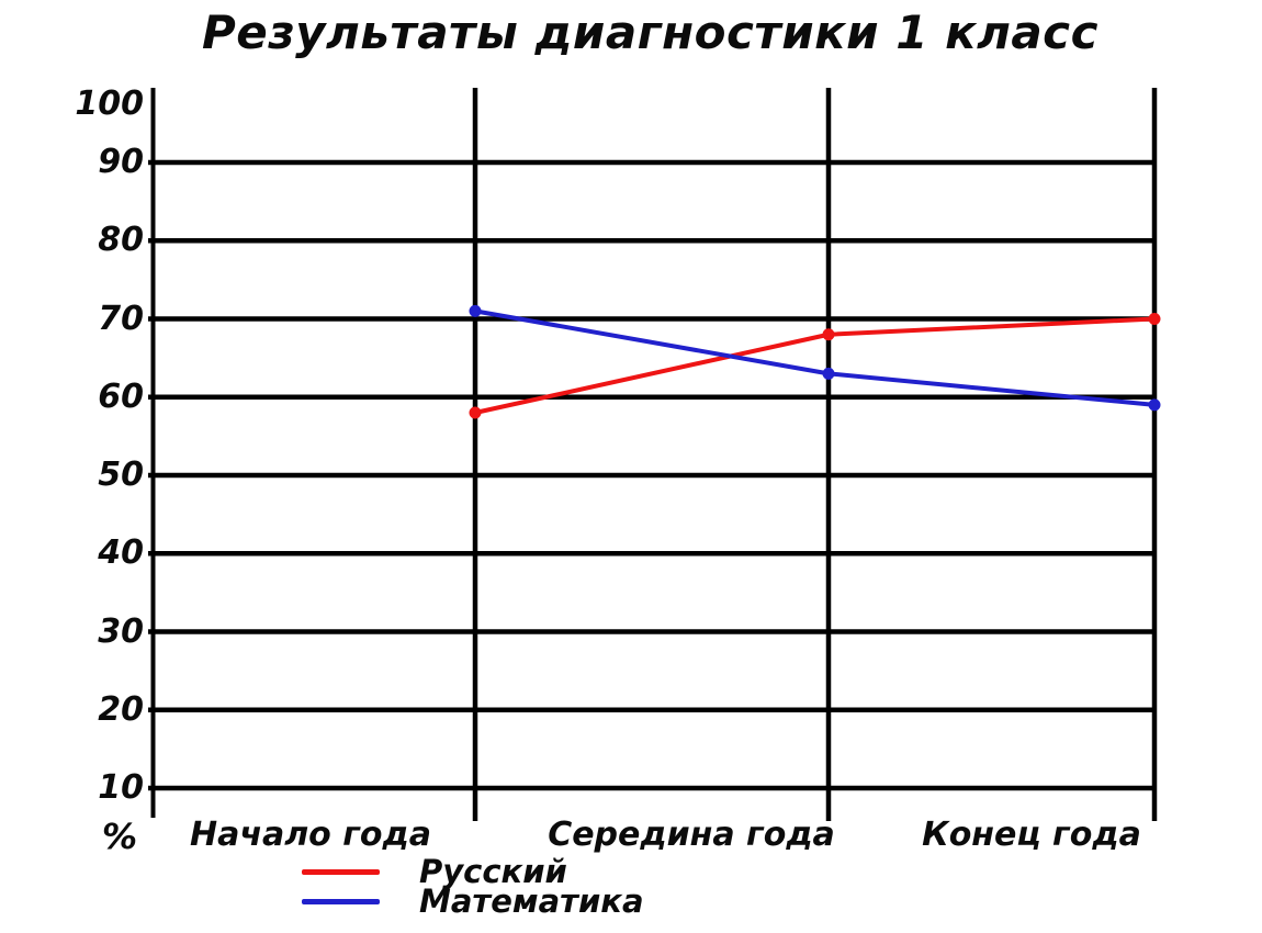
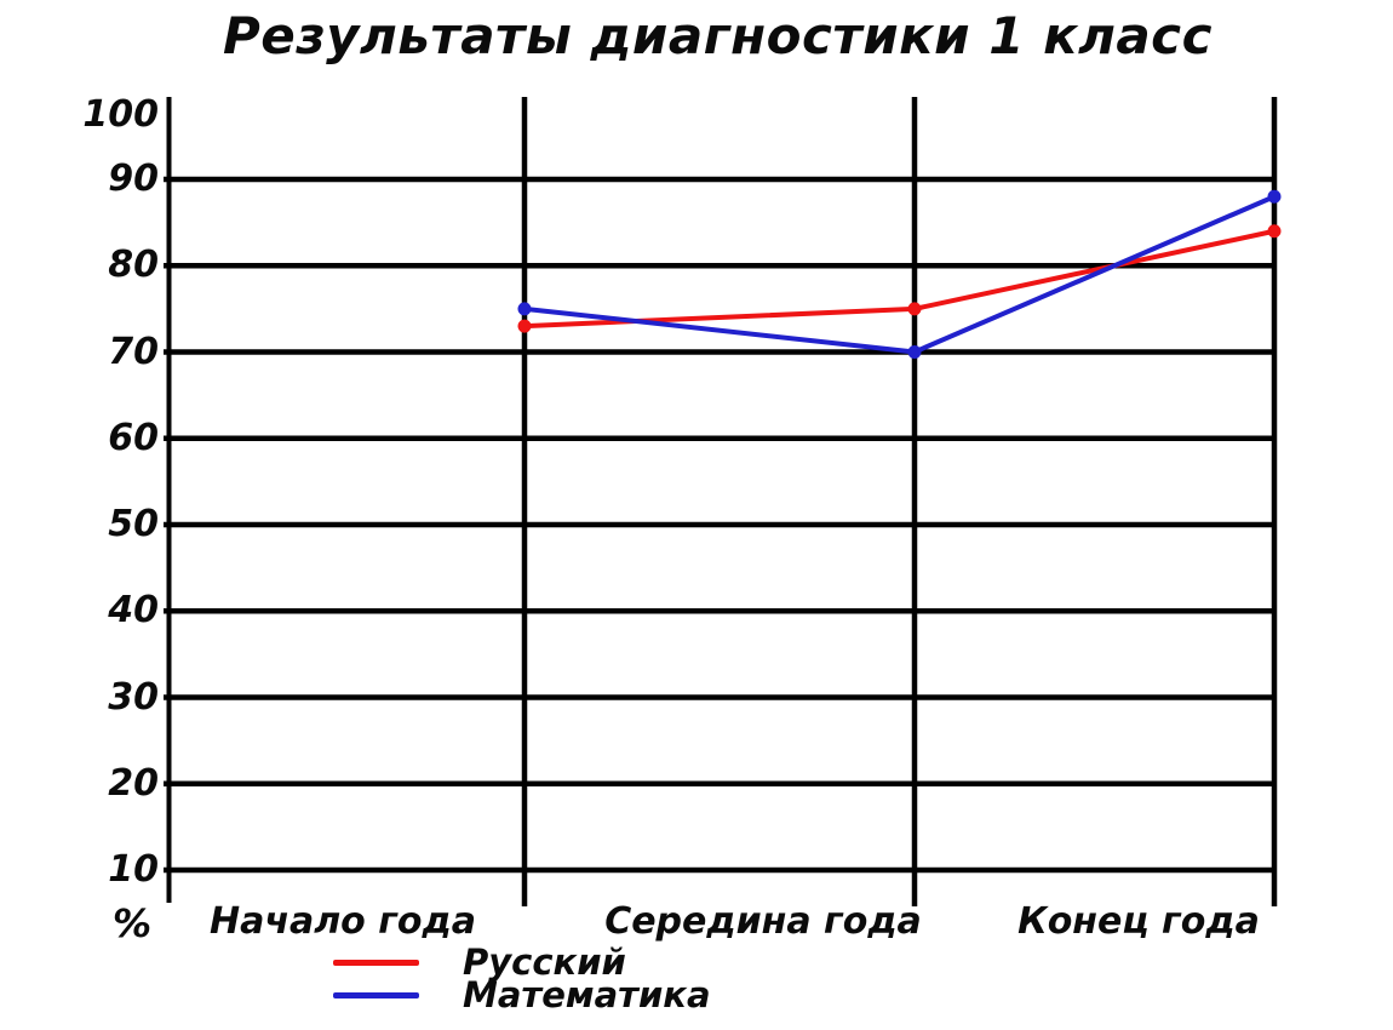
Русский/Начало года: 58 -> 73
Математика/Начало года: 71 -> 75
Русский/Середина года: 68 -> 75
Математика/Середина года: 63 -> 70
Русский/Конец года: 70 -> 84
Математика/Конец года: 59 -> 88
